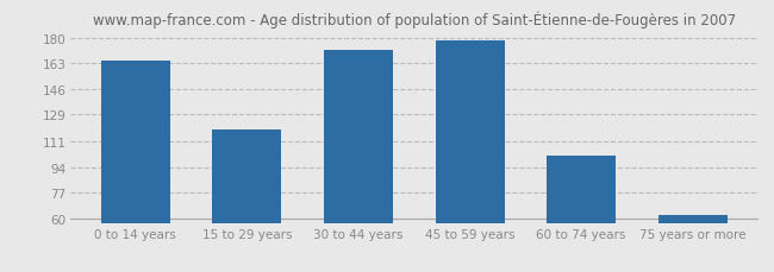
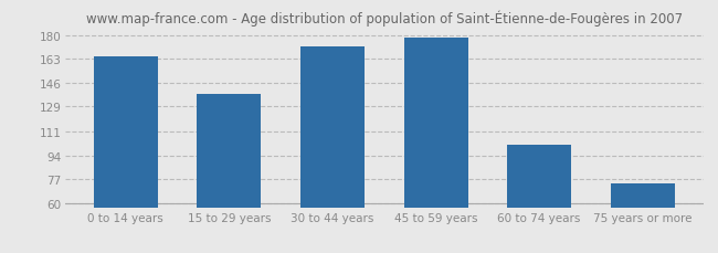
15 to 29 years: 119 -> 138
75 years or more: 62 -> 74
